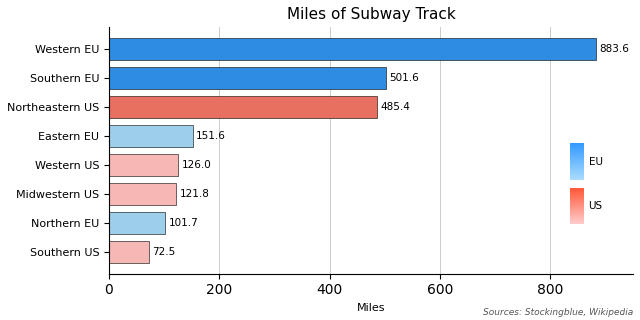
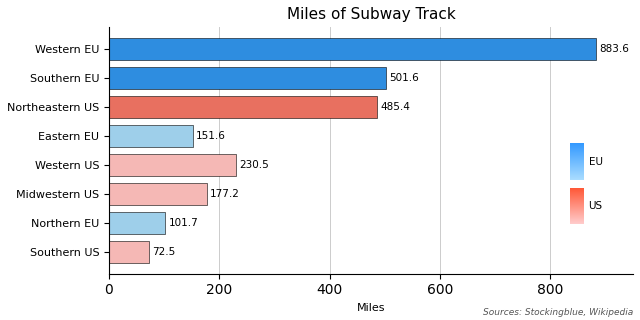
Western US: 126.0 -> 230.5
Midwestern US: 121.8 -> 177.2
